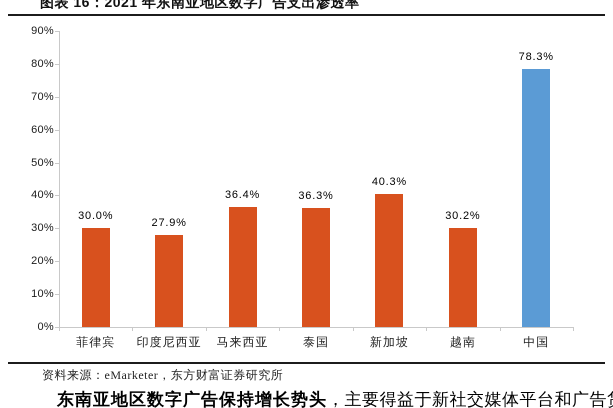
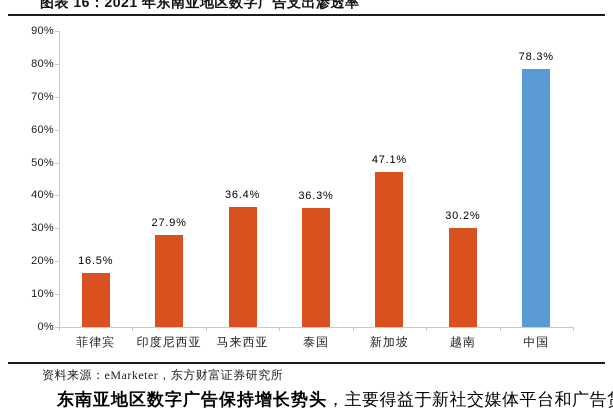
菲律宾: 30.0% -> 16.5%
新加坡: 40.3% -> 47.1%
